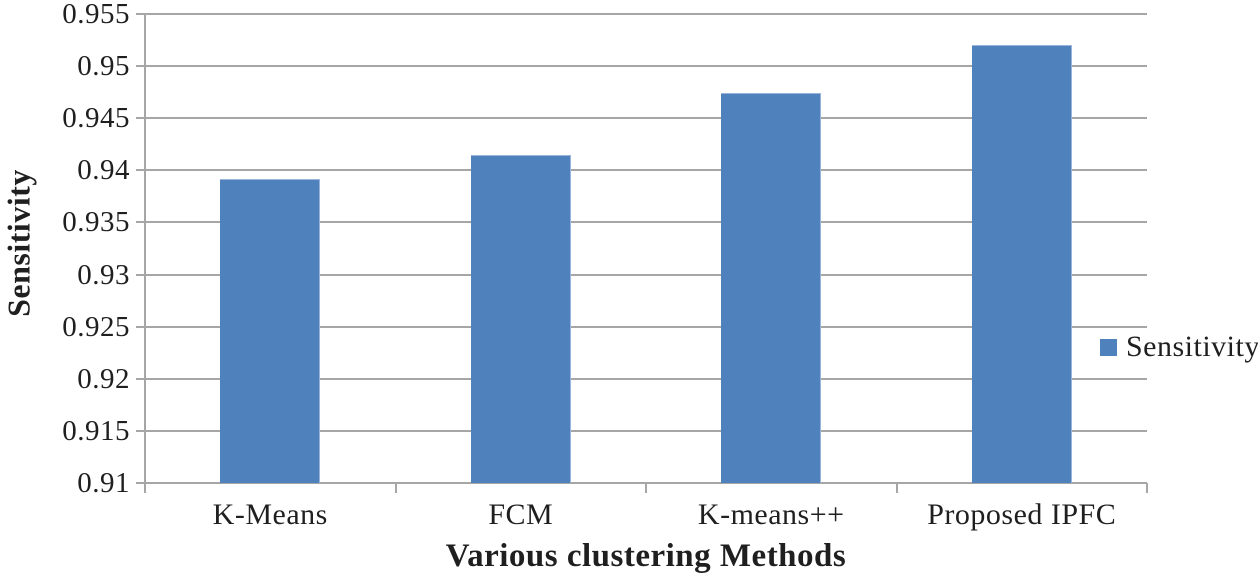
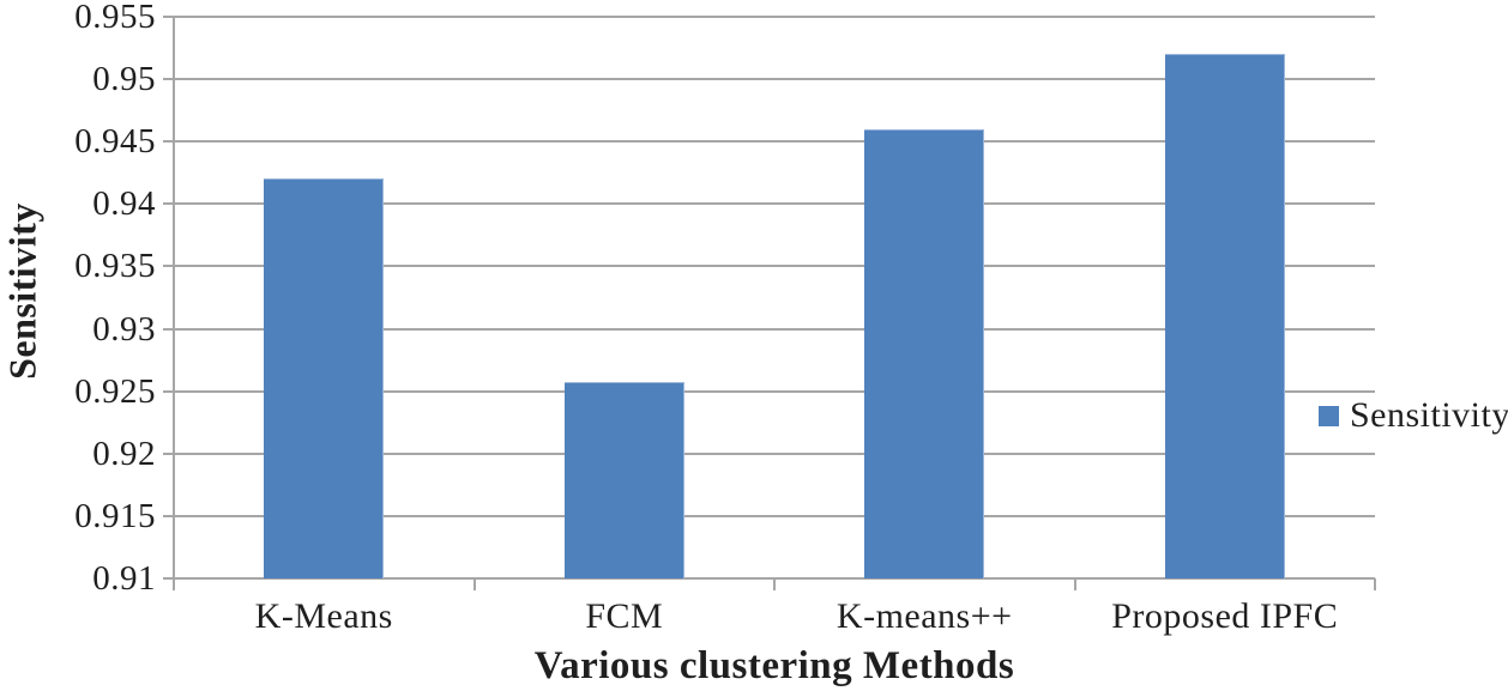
K-Means: 0.9392 -> 0.9420
FCM: 0.9415 -> 0.9257
K-means++: 0.9474 -> 0.9460
